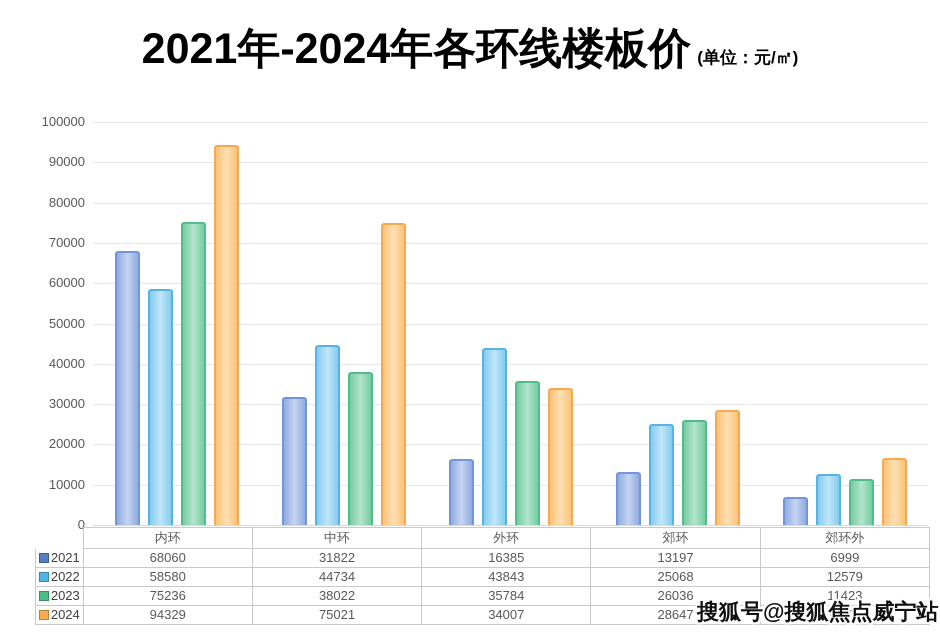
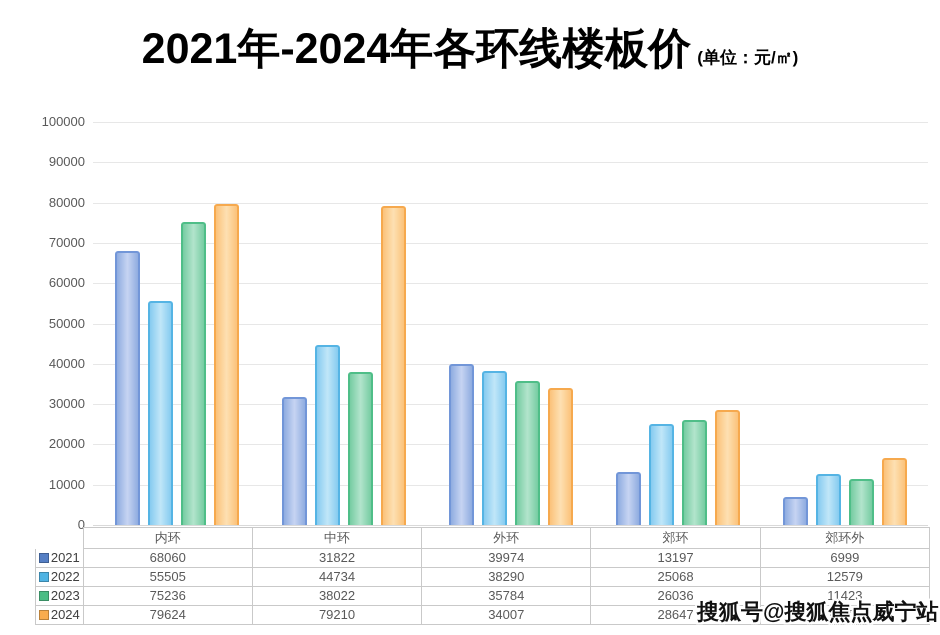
2022/内环: 58580 -> 55505
2024/内环: 94329 -> 79624
2024/中环: 75021 -> 79210
2021/外环: 16385 -> 39974
2022/外环: 43843 -> 38290
